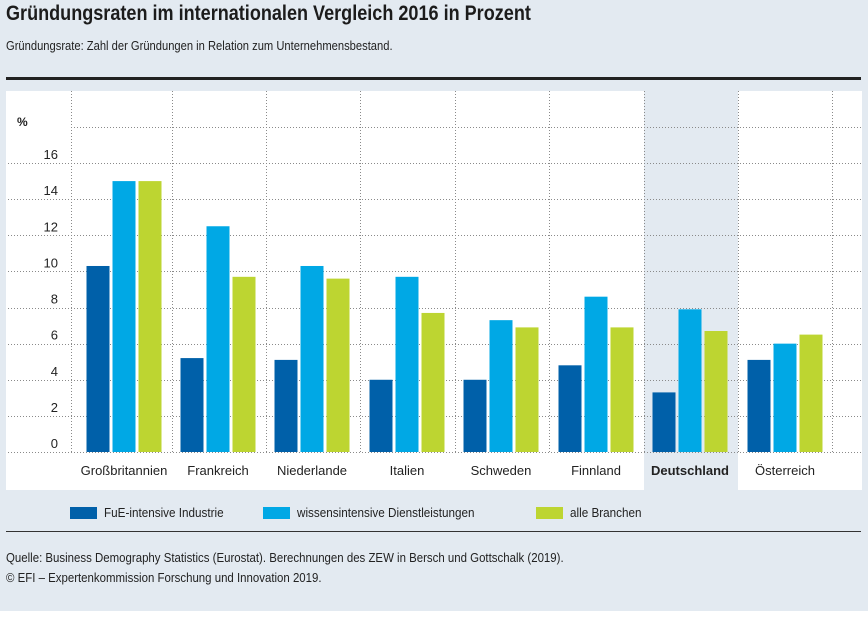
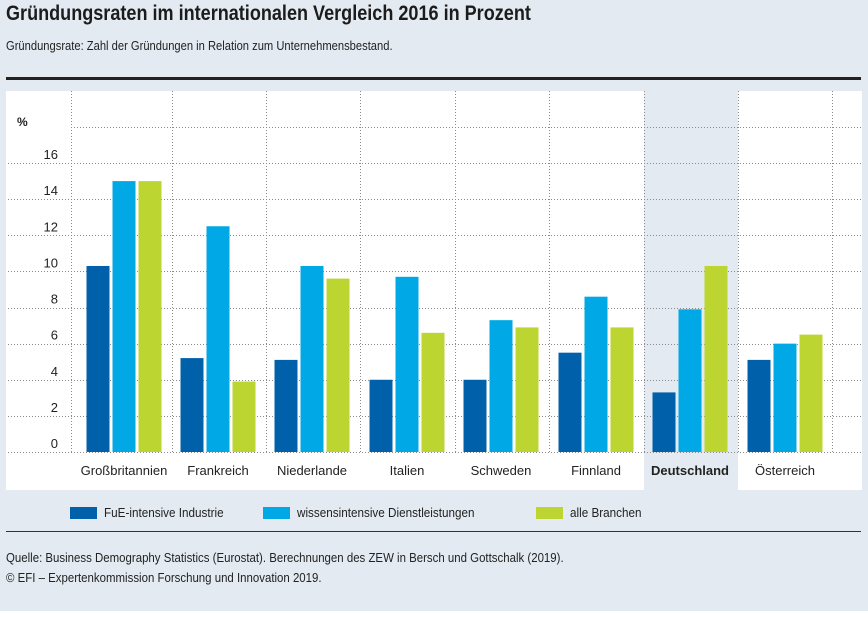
alle Branchen/Frankreich: 9.7 -> 3.9
alle Branchen/Italien: 7.7 -> 6.6
FuE-intensive Industrie/Finnland: 4.8 -> 5.5
alle Branchen/Deutschland: 6.7 -> 10.3
